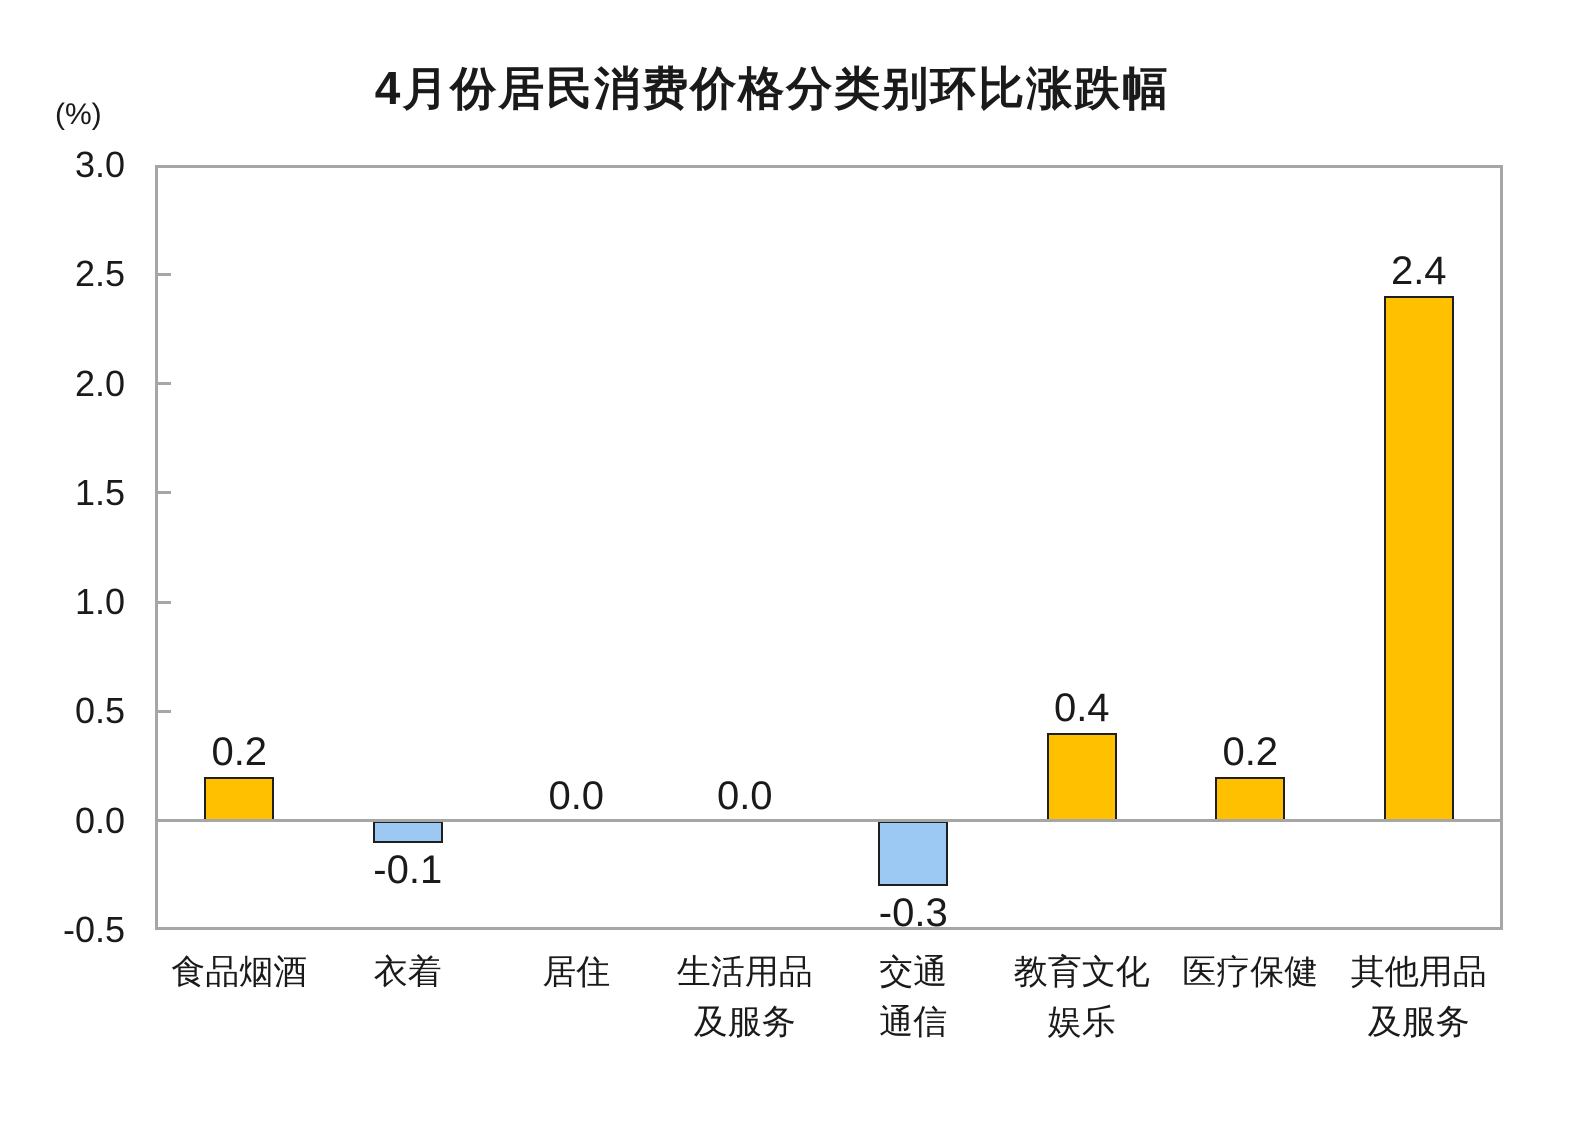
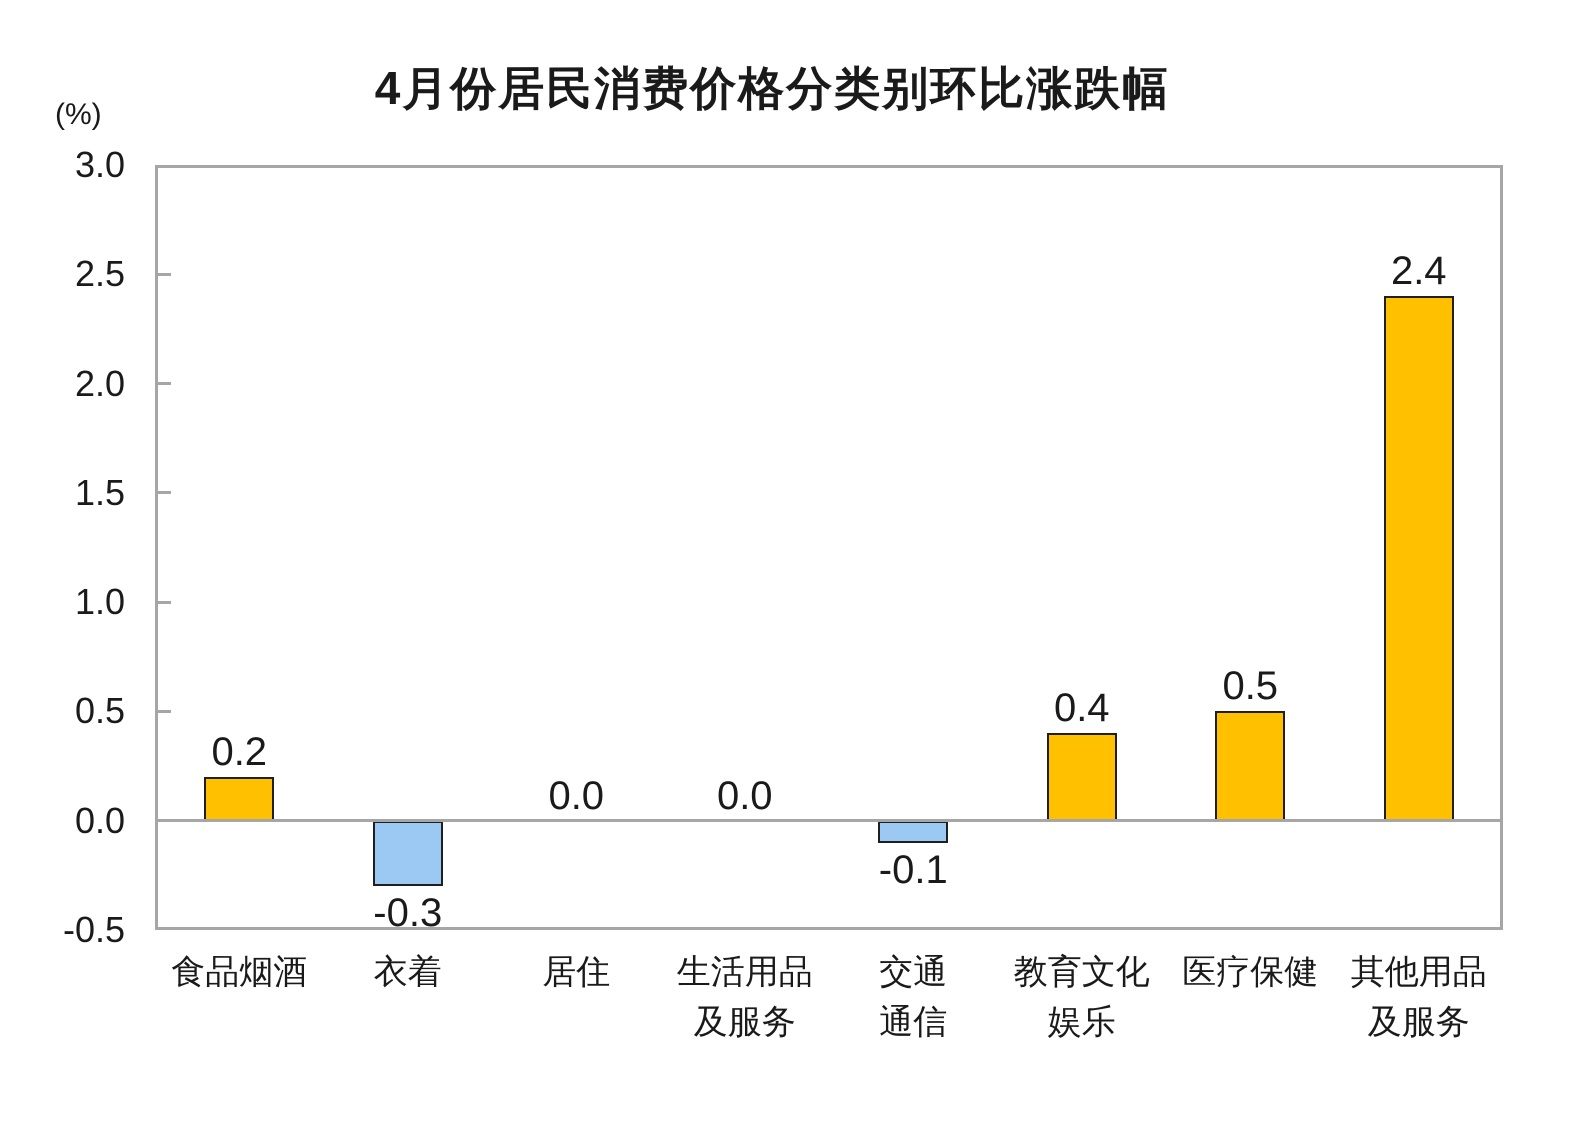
衣着: -0.1 -> -0.3
交通 通信: -0.3 -> -0.1
医疗保健: 0.2 -> 0.5
